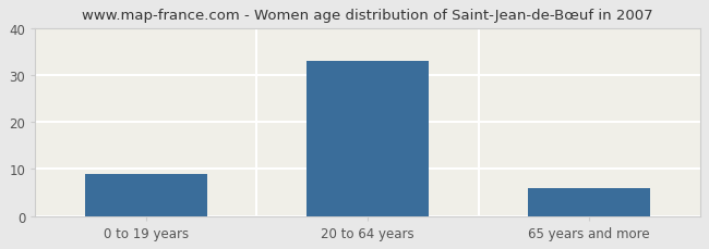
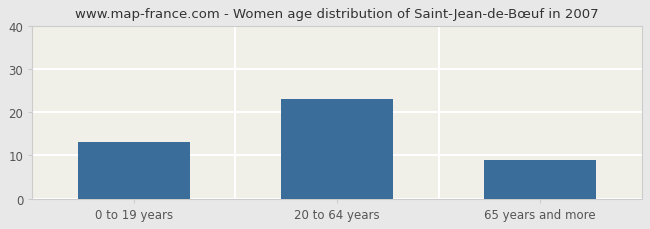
0 to 19 years: 9 -> 13
20 to 64 years: 33 -> 23
65 years and more: 6 -> 9
